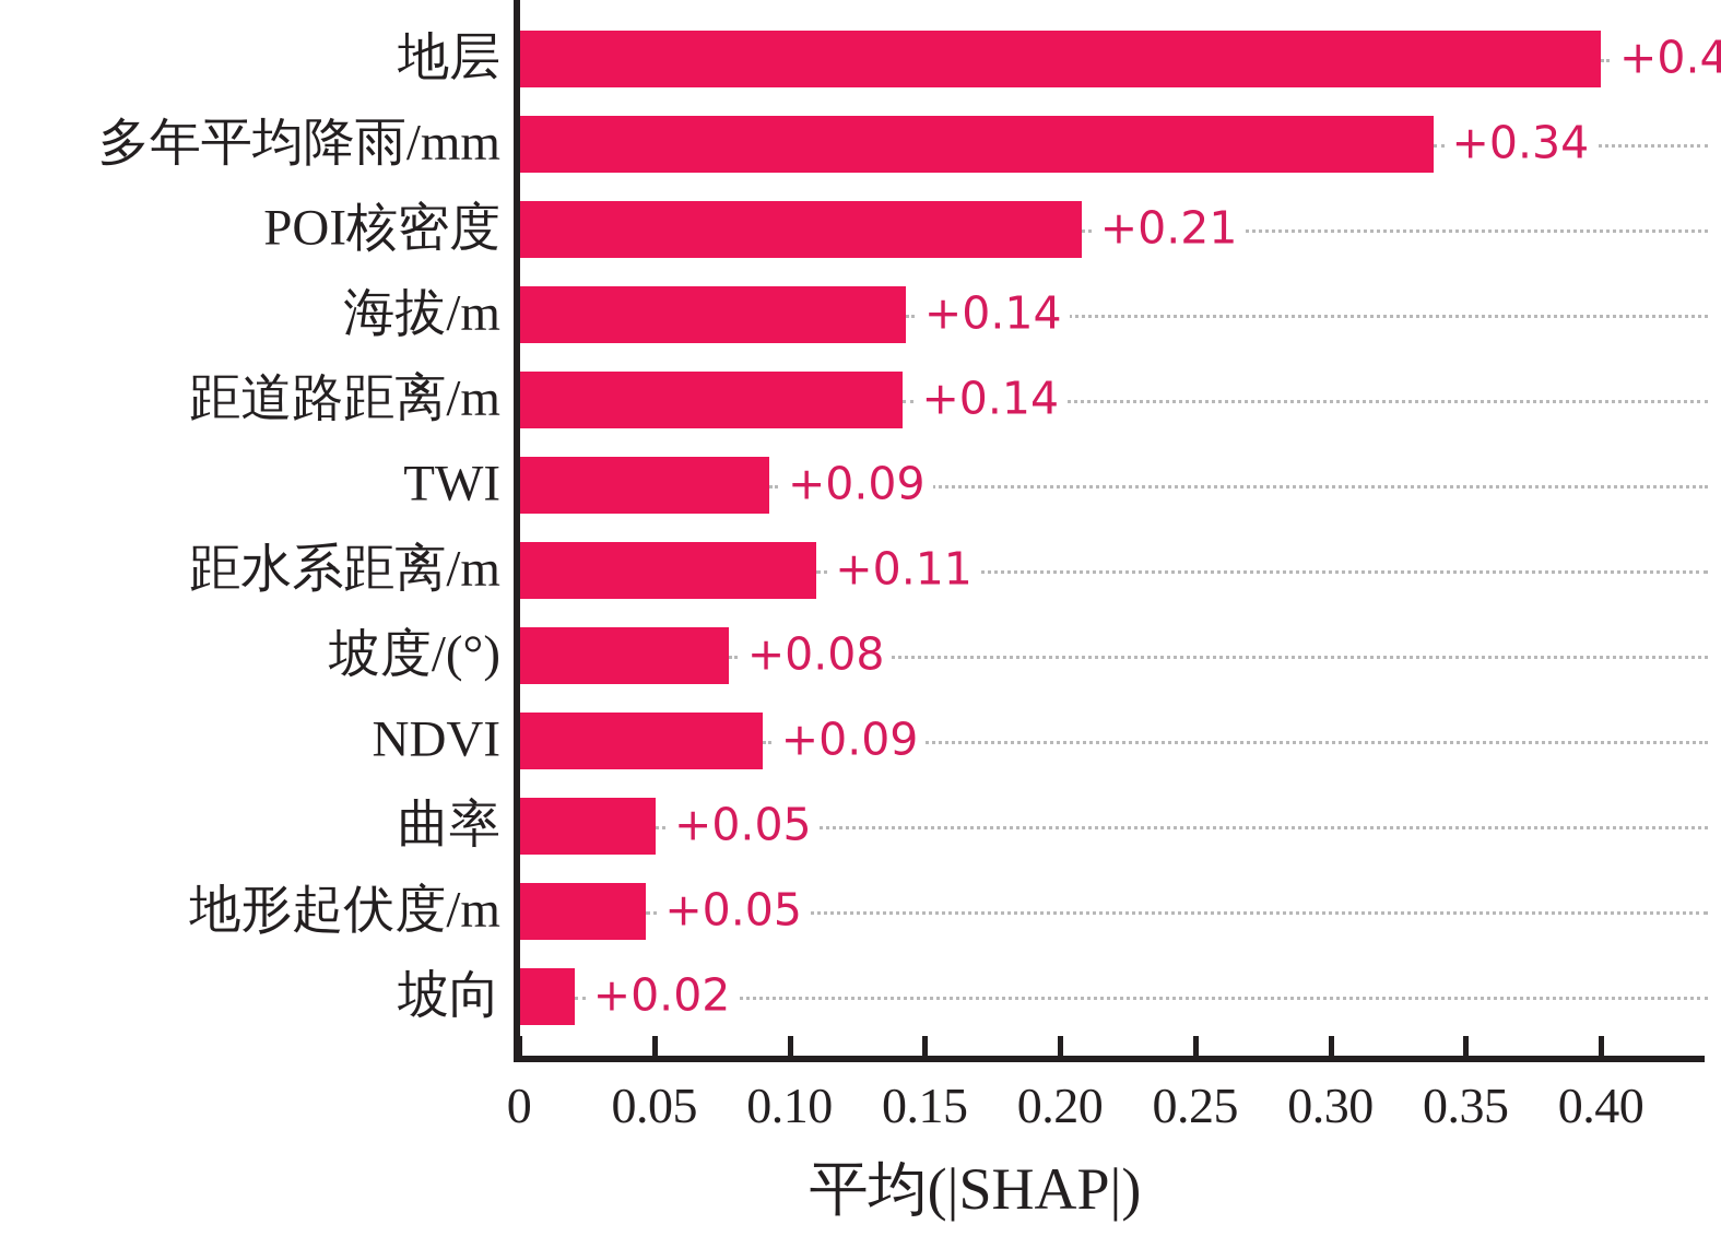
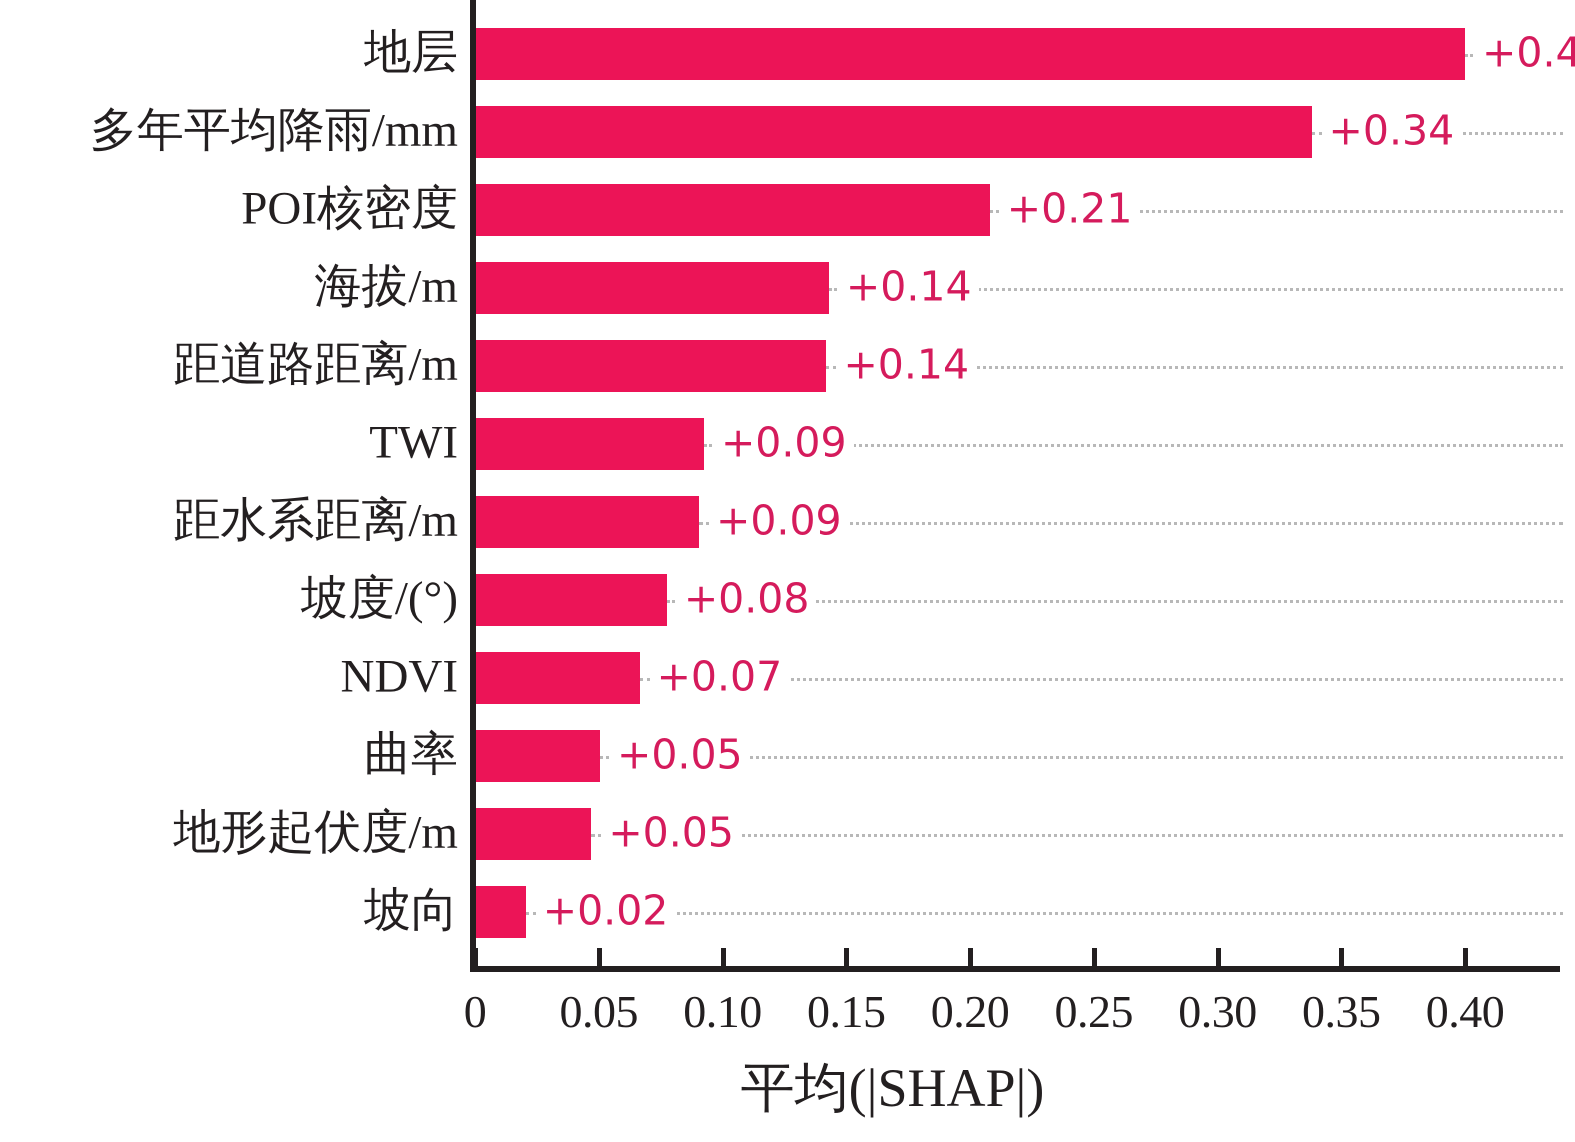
距水系距离/m: +0.11 -> +0.09
NDVI: +0.09 -> +0.07
